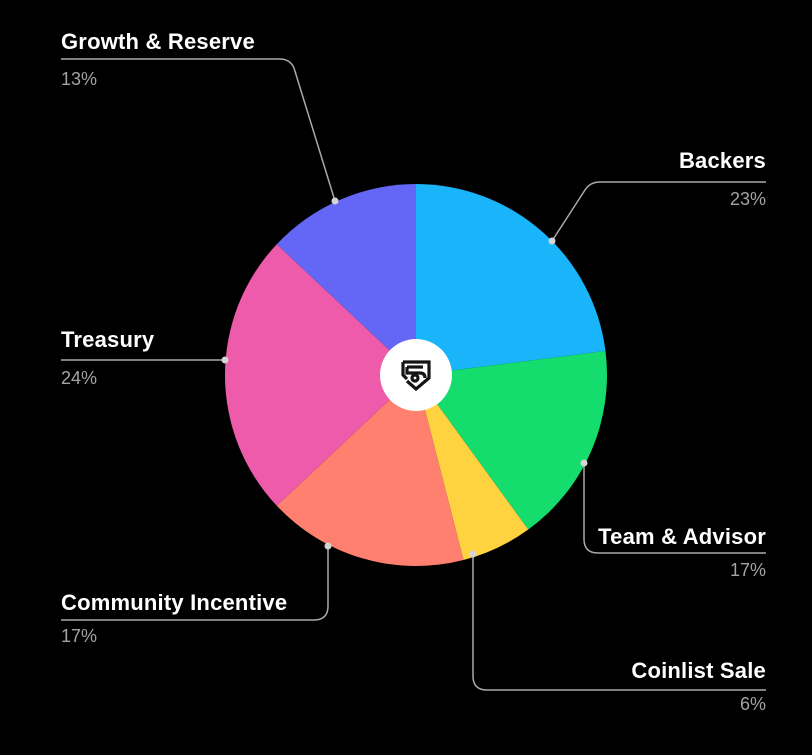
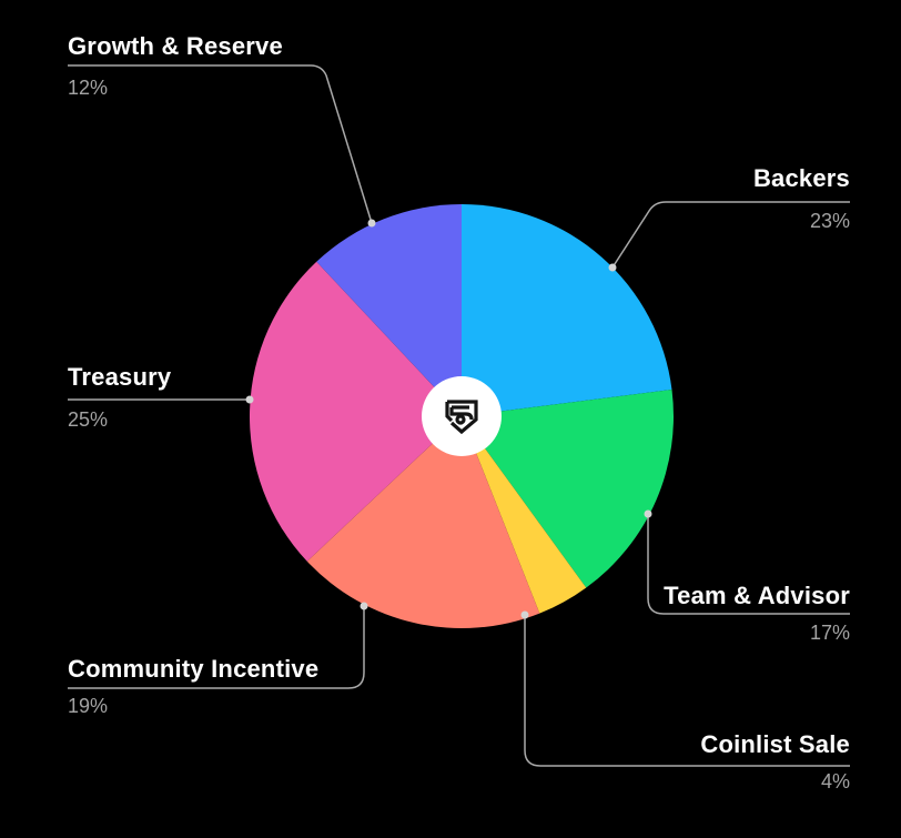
Coinlist Sale: 6% -> 4%
Community Incentive: 17% -> 19%
Treasury: 24% -> 25%
Growth & Reserve: 13% -> 12%
